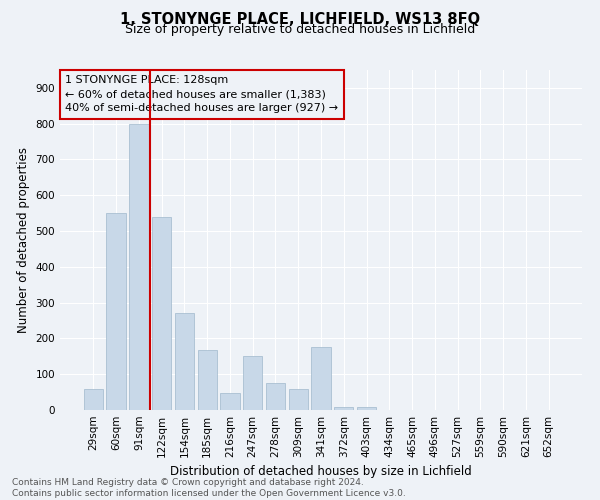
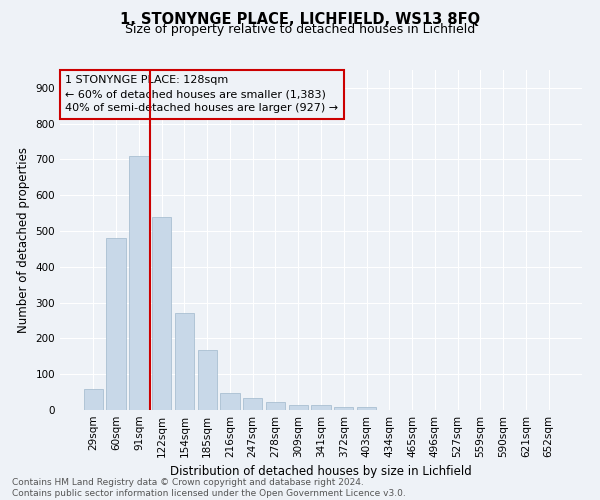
60sqm: 550 -> 480
91sqm: 800 -> 710
247sqm: 150 -> 33
278sqm: 75 -> 22
309sqm: 60 -> 15
341sqm: 175 -> 15
